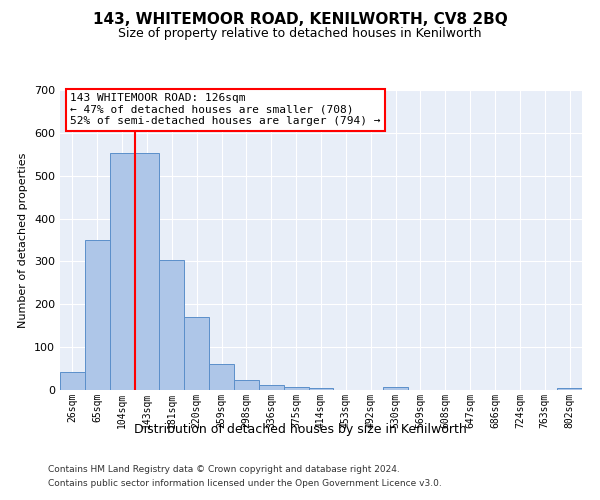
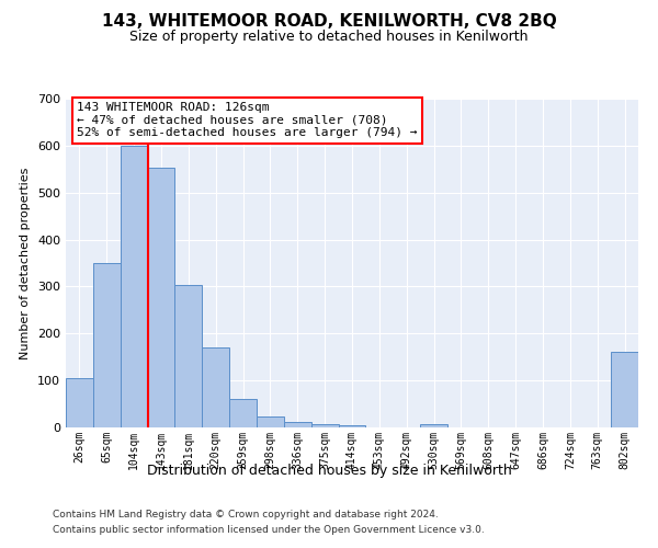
26sqm: 42 -> 105
104sqm: 553 -> 600
802sqm: 5 -> 160
